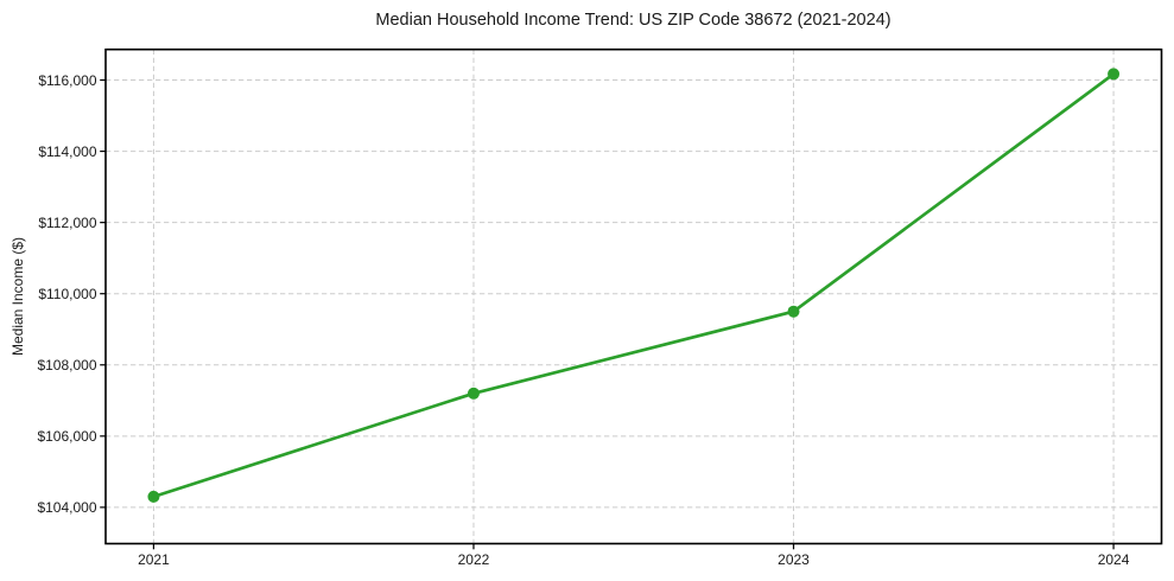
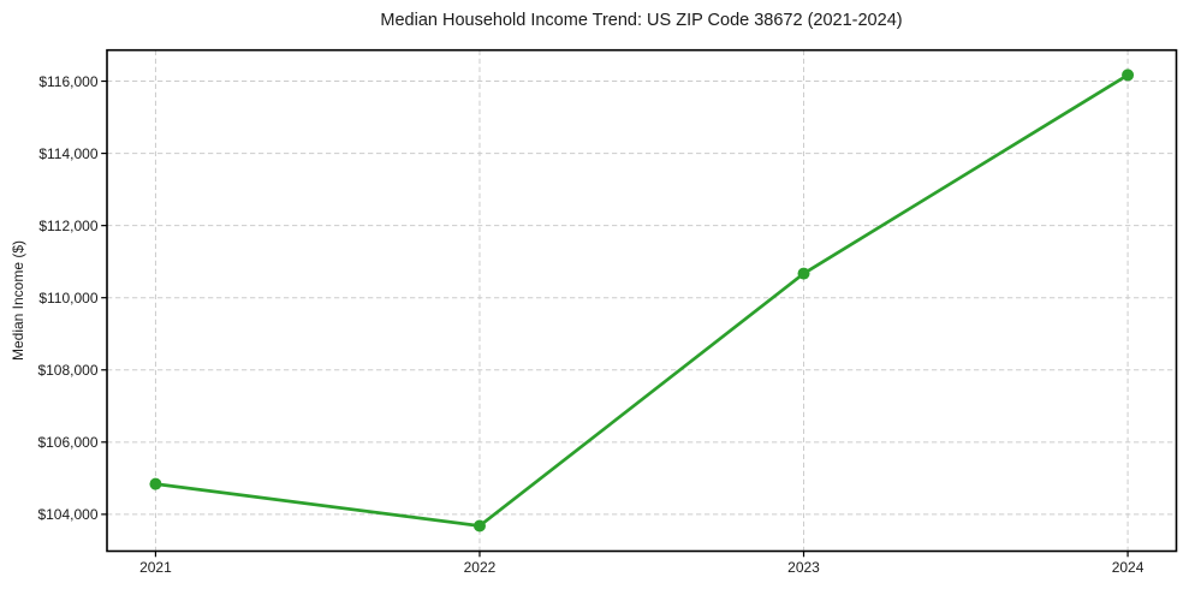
2021: $104300 -> $104800
2022: $107200 -> $103700
2023: $109500 -> $110700
